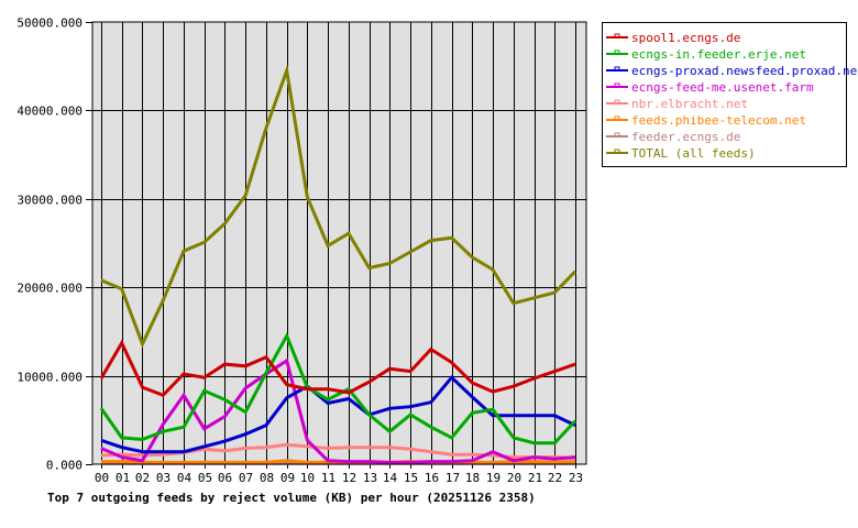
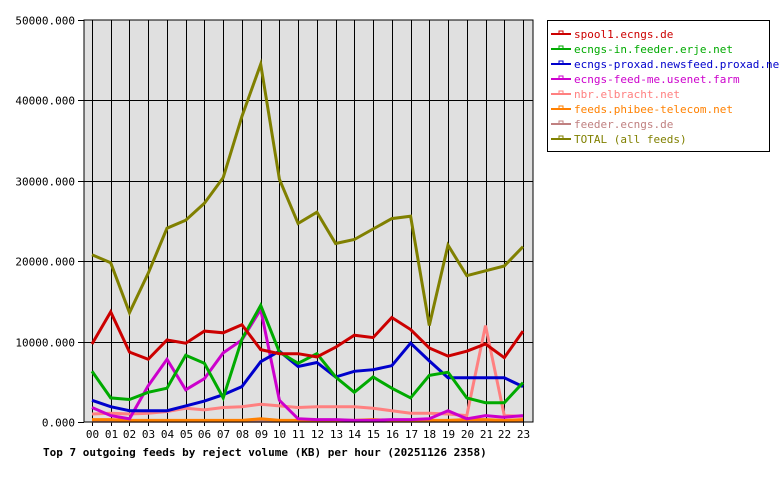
ecngs-in.feeder.erje.net/07: 6000 -> 3000
ecngs-feed-me.usenet.farm/09: 12000 -> 14000
TOTAL (all feeds)/18: 23000 -> 12000
nbr.elbracht.net/21: 1000 -> 12000
spool1.ecngs.de/22: 10000 -> 8000
